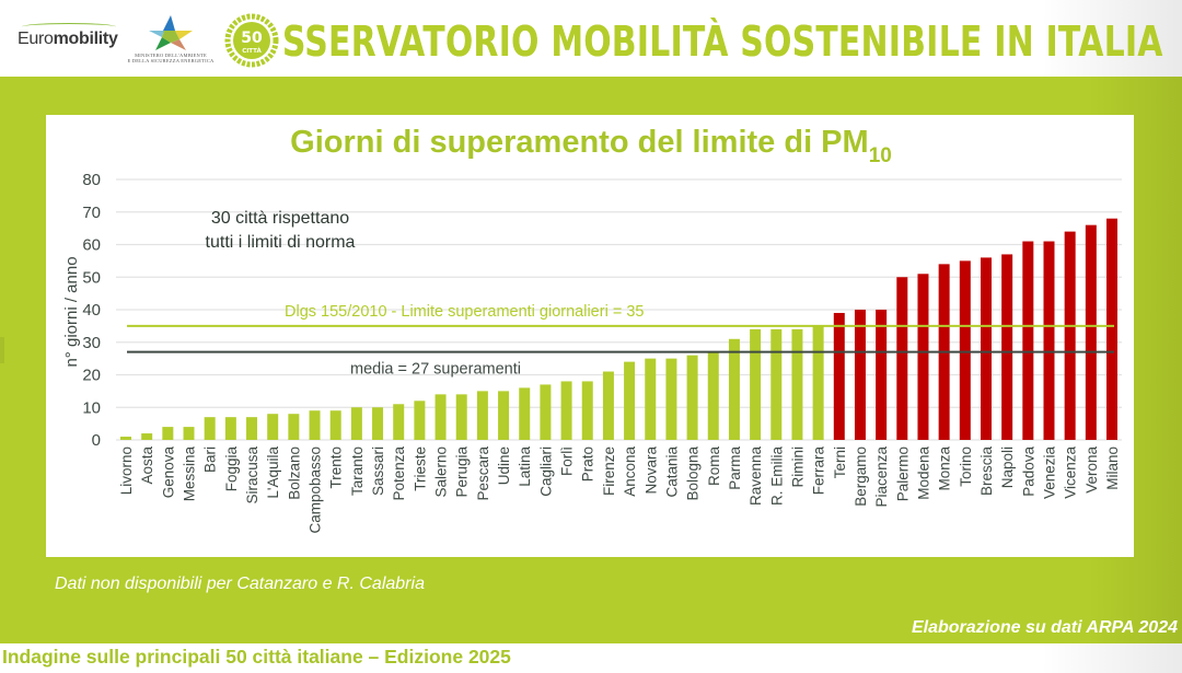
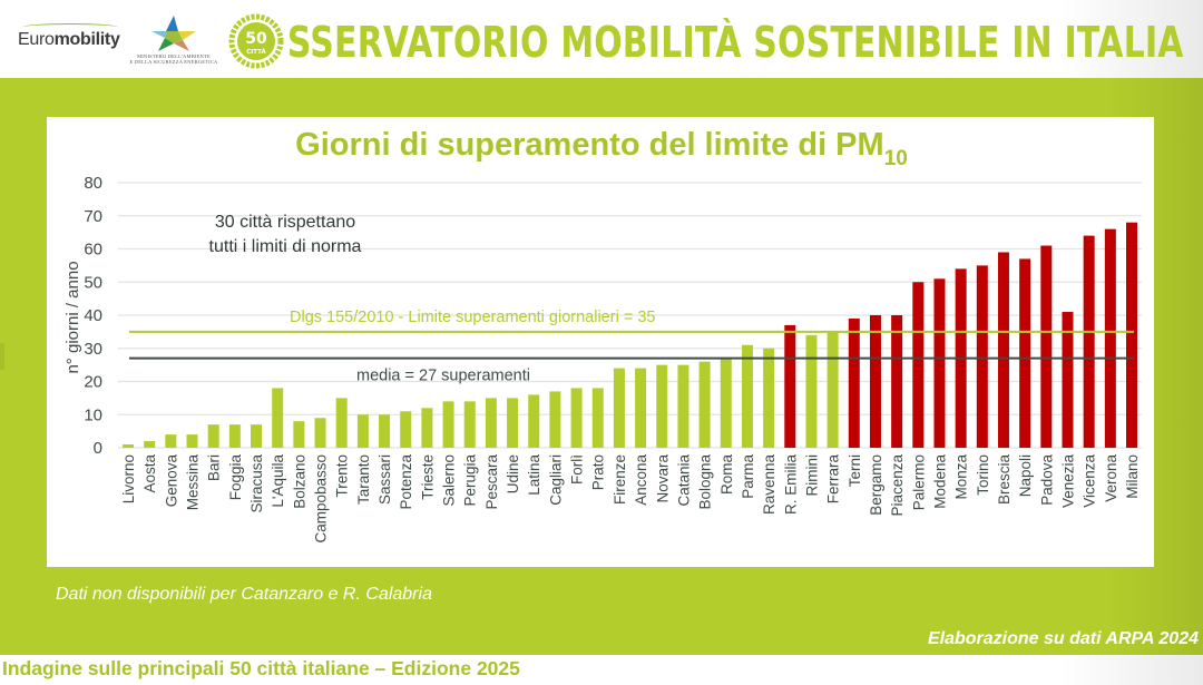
L'Aquila: 8 -> 18
Trento: 9 -> 15
Firenze: 21 -> 24
Ravenna: 34 -> 30
R. Emilia: 34 -> 37
Brescia: 56 -> 59
Venezia: 61 -> 41
